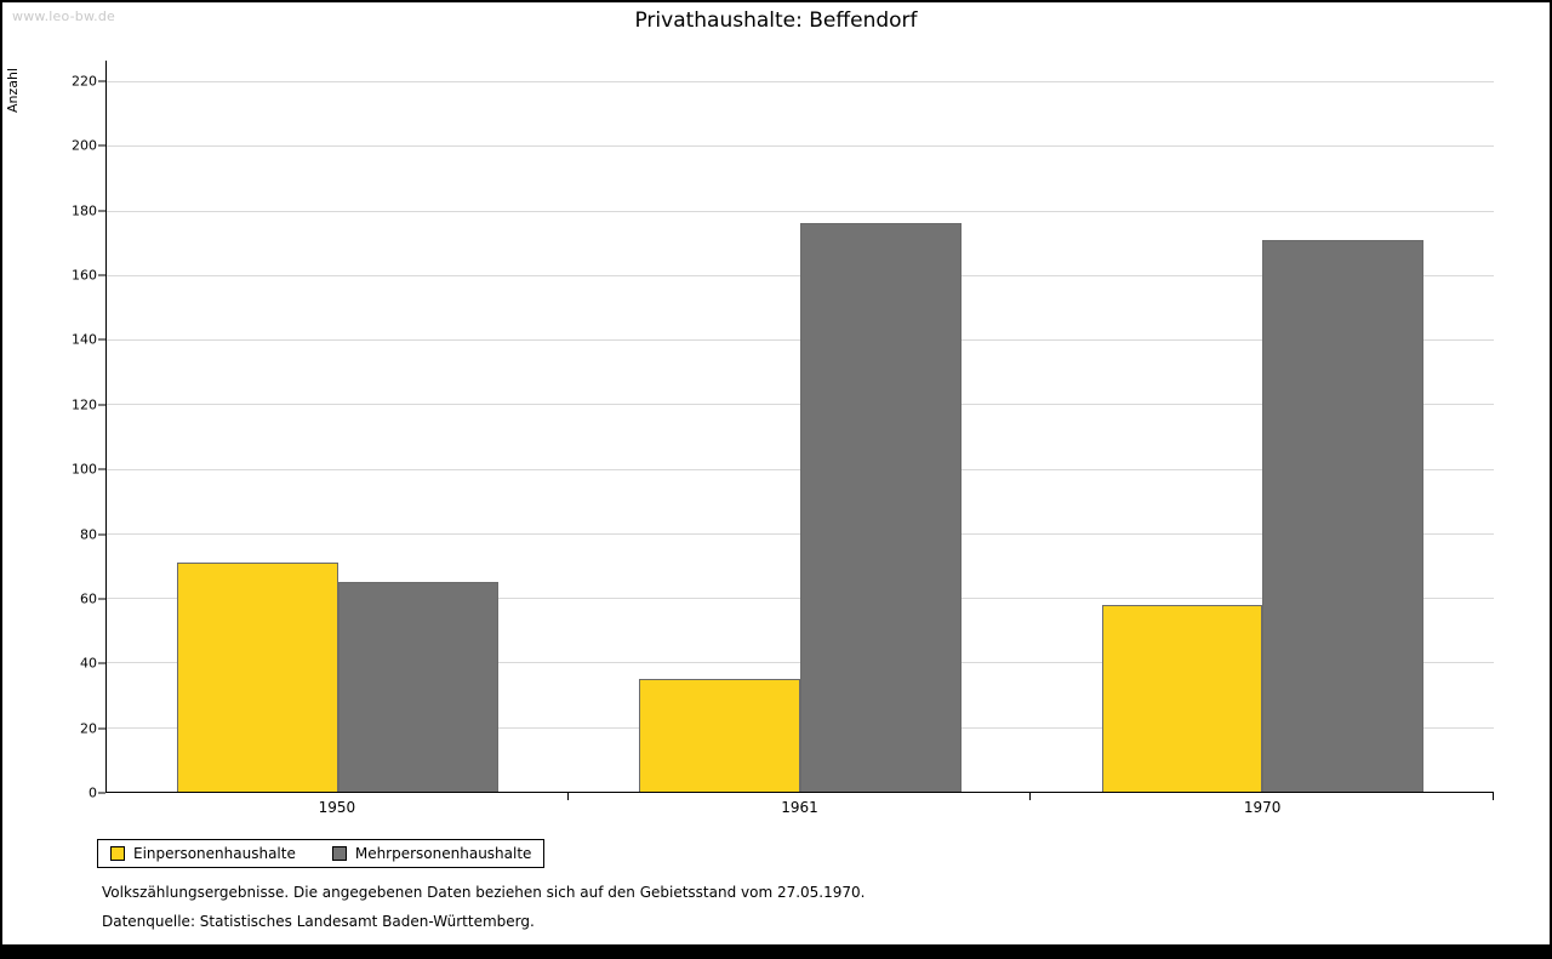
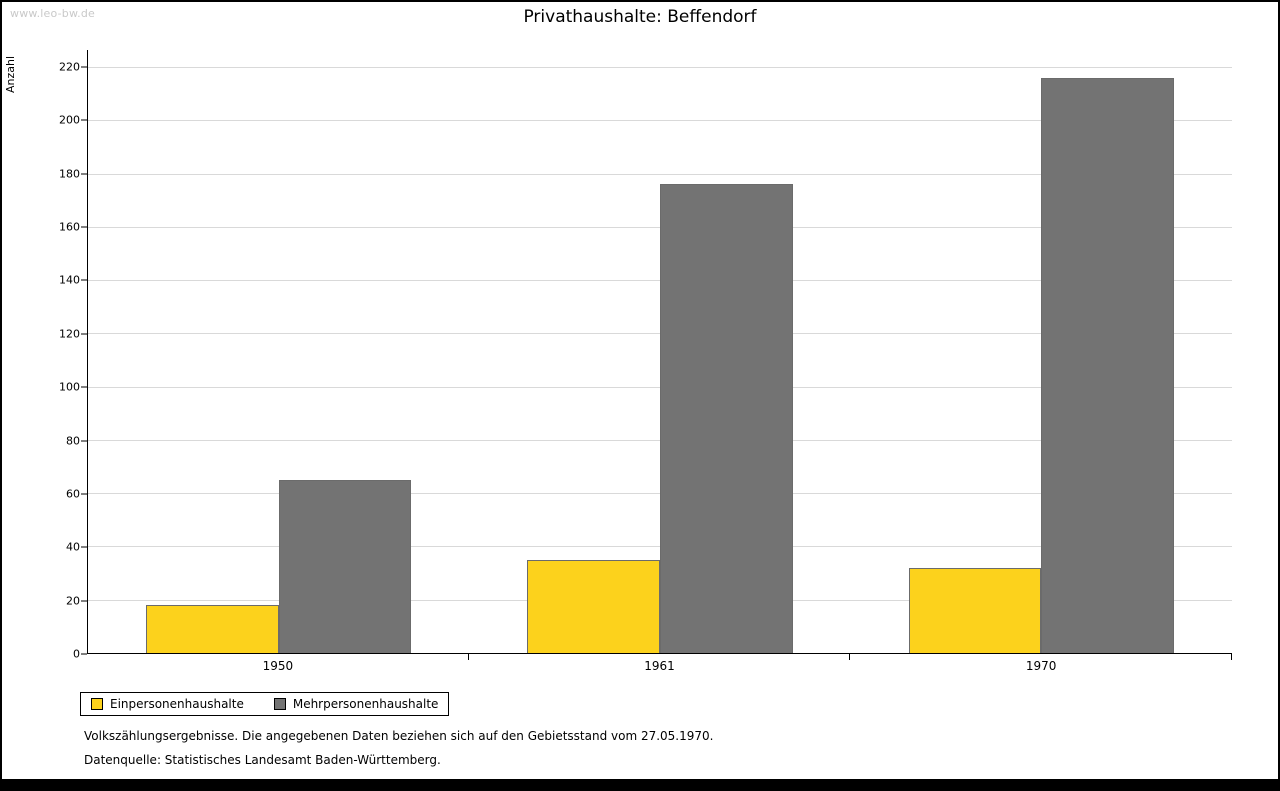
Einpersonenhaushalte/1950: 71 -> 18
Einpersonenhaushalte/1970: 58 -> 32
Mehrpersonenhaushalte/1970: 171 -> 216
